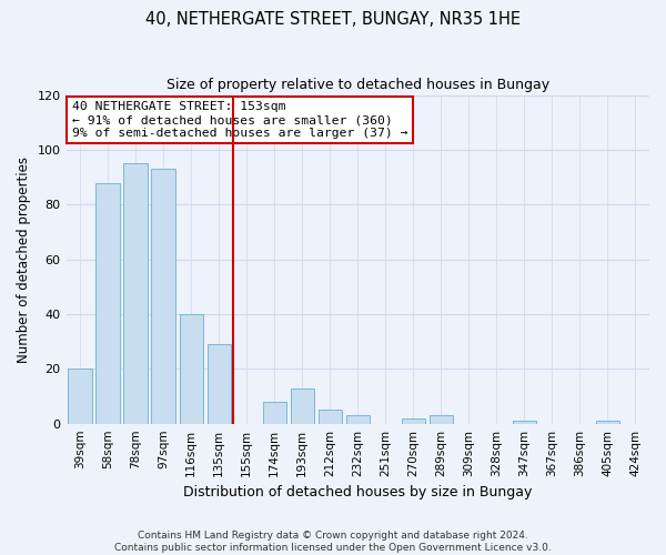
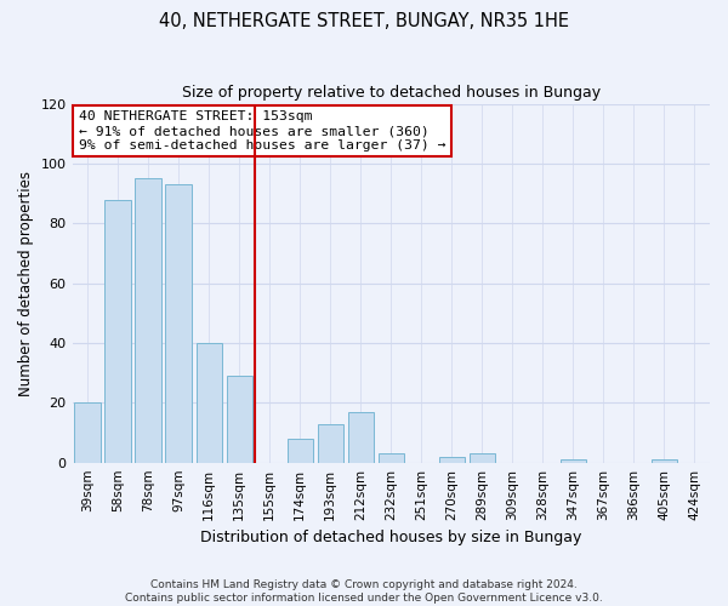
212sqm: 5 -> 17
